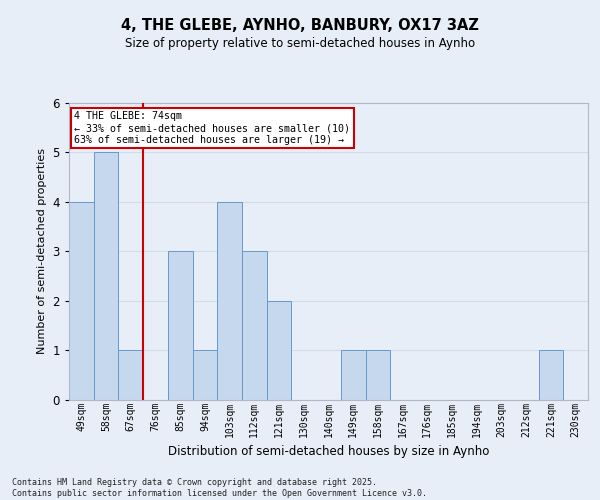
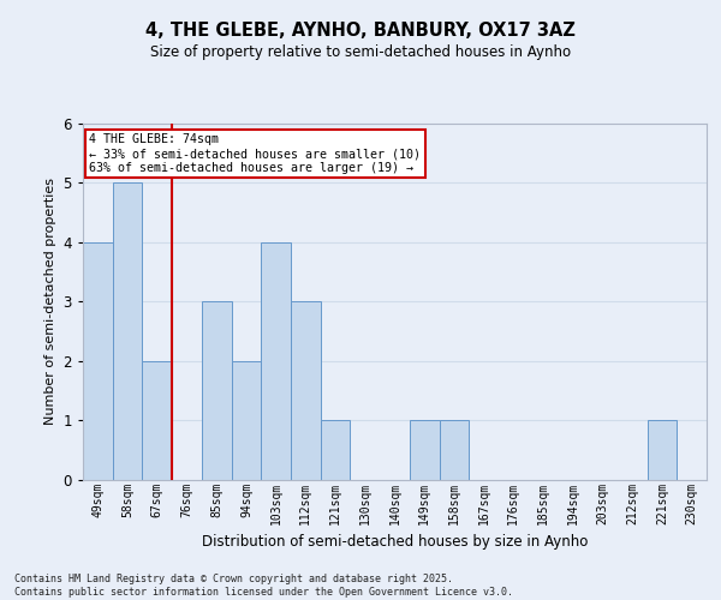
67sqm: 1 -> 2
94sqm: 1 -> 2
121sqm: 2 -> 1
